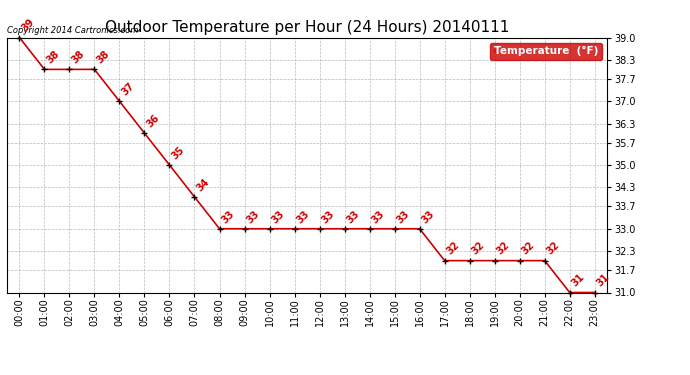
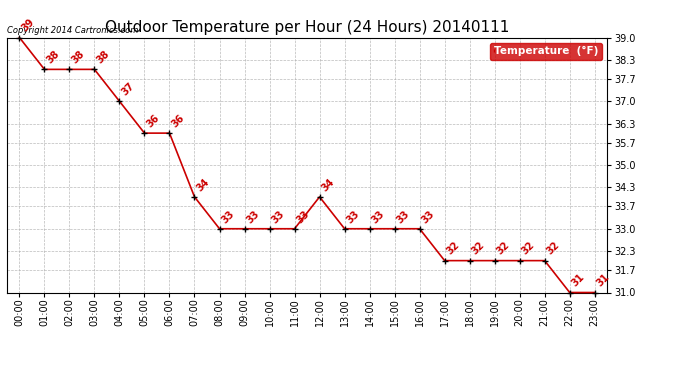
06:00: 35 -> 36
12:00: 33 -> 34
